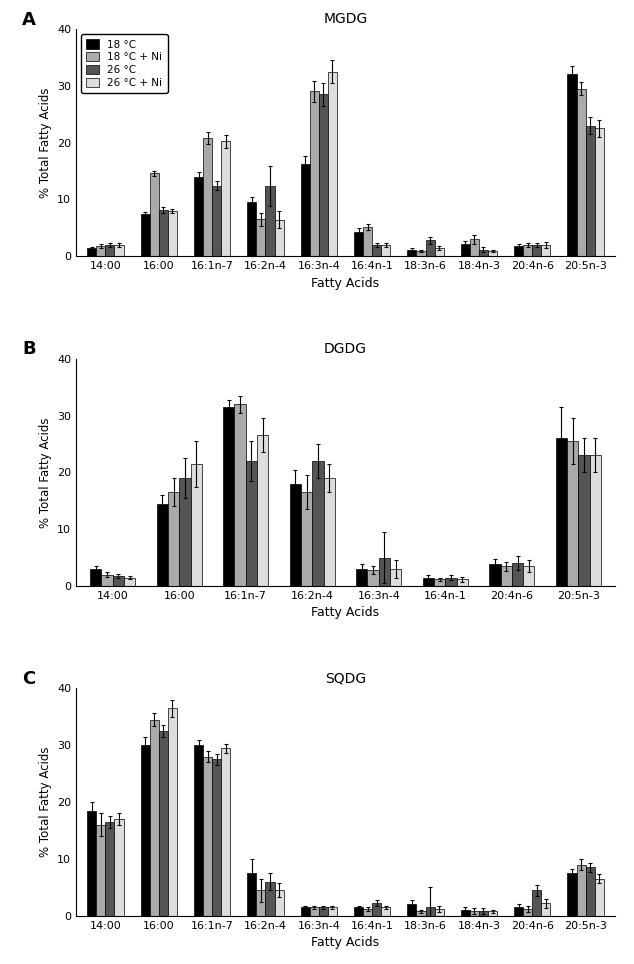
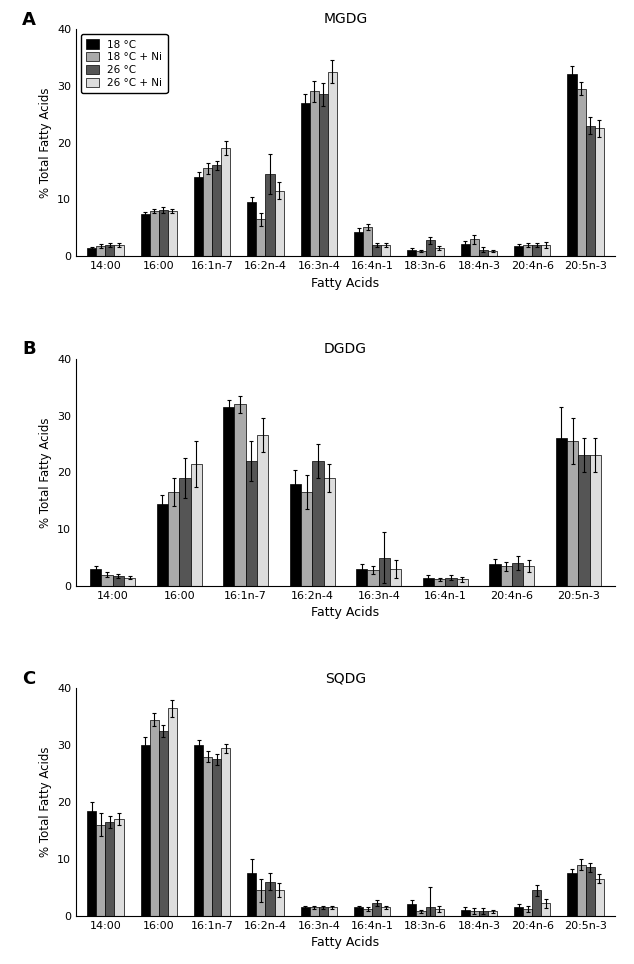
MGDG/18 °C + Ni/16:00: 14.6 -> 8.0
MGDG/18 °C + Ni/16:1n-7: 20.8 -> 15.5
MGDG/26 °C/16:1n-7: 12.4 -> 16.0
MGDG/26 °C + Ni/16:1n-7: 20.2 -> 19.0
MGDG/26 °C/16:2n-4: 12.4 -> 14.5
MGDG/26 °C + Ni/16:2n-4: 6.4 -> 11.5
MGDG/18 °C/16:3n-4: 16.2 -> 27.0
